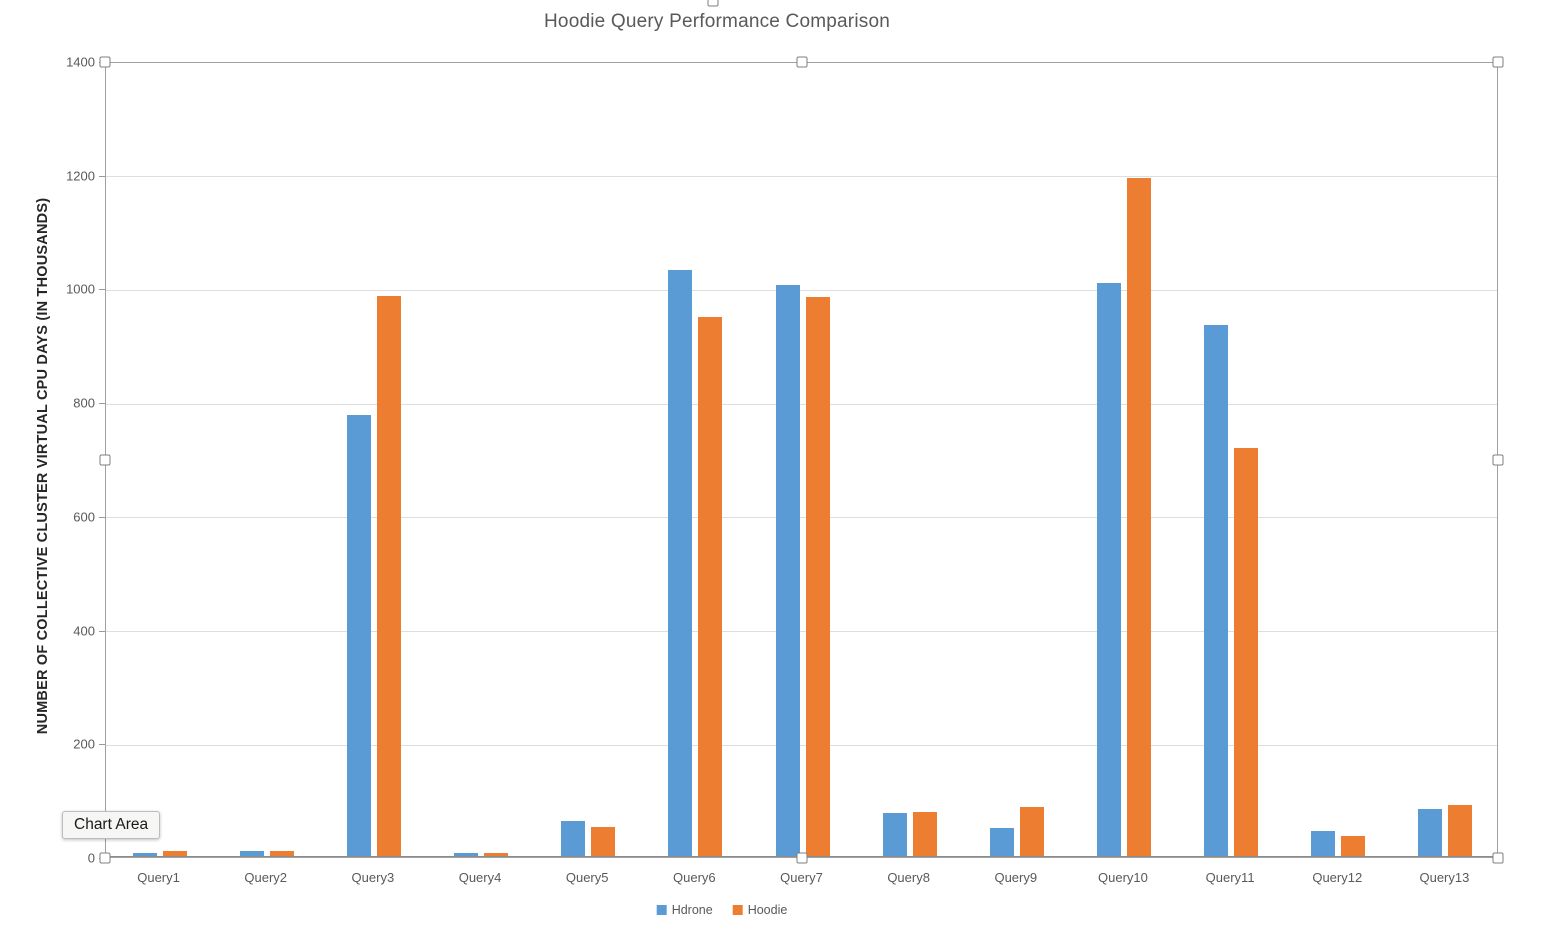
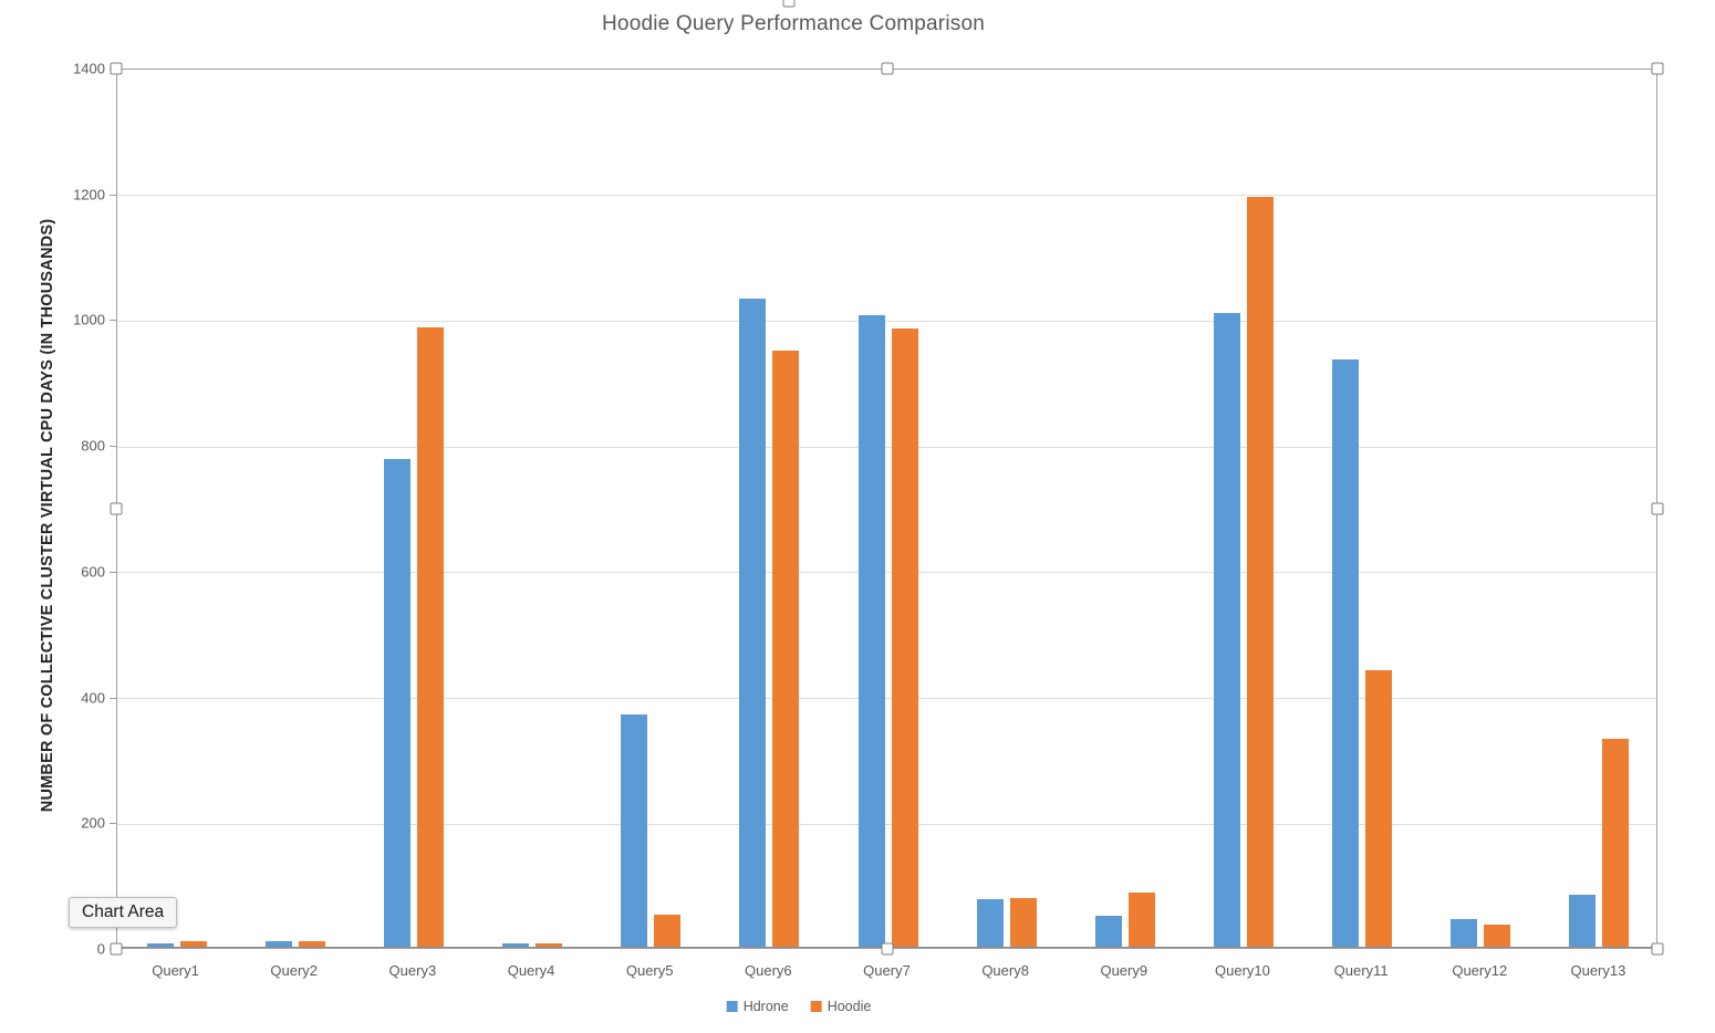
Hdrone/Query5: 60 -> 370
Hoodie/Query11: 720 -> 440
Hoodie/Query13: 90 -> 330
